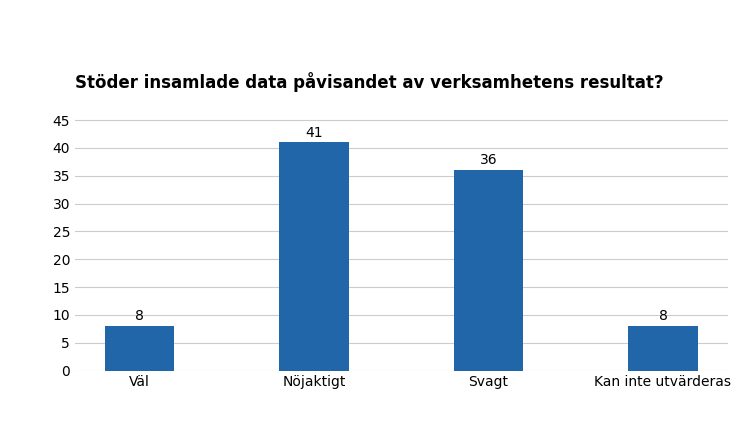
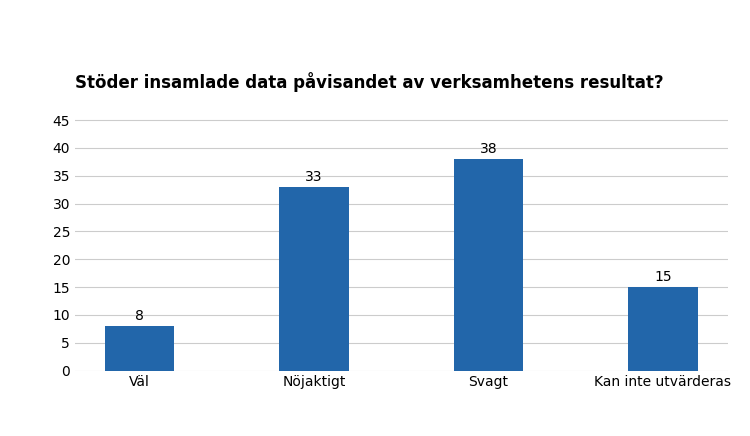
Nöjaktigt: 41 -> 33
Svagt: 36 -> 38
Kan inte utvärderas: 8 -> 15
